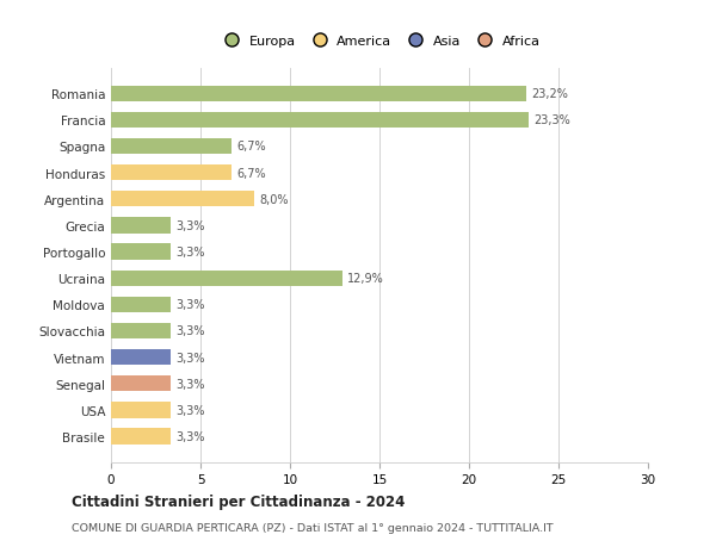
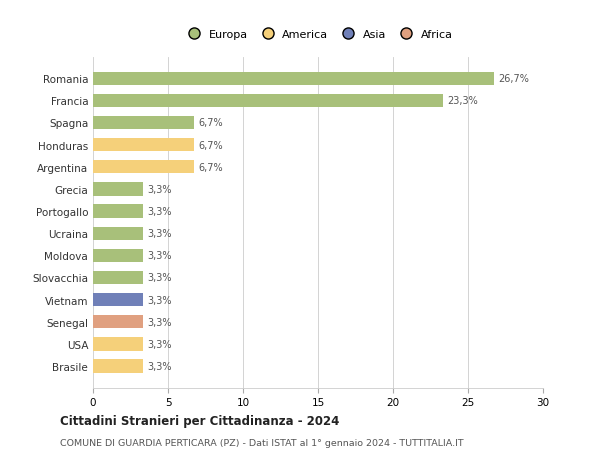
Romania: 23,2% -> 26,7%
Argentina: 8,0% -> 6,7%
Ucraina: 12,9% -> 3,3%
